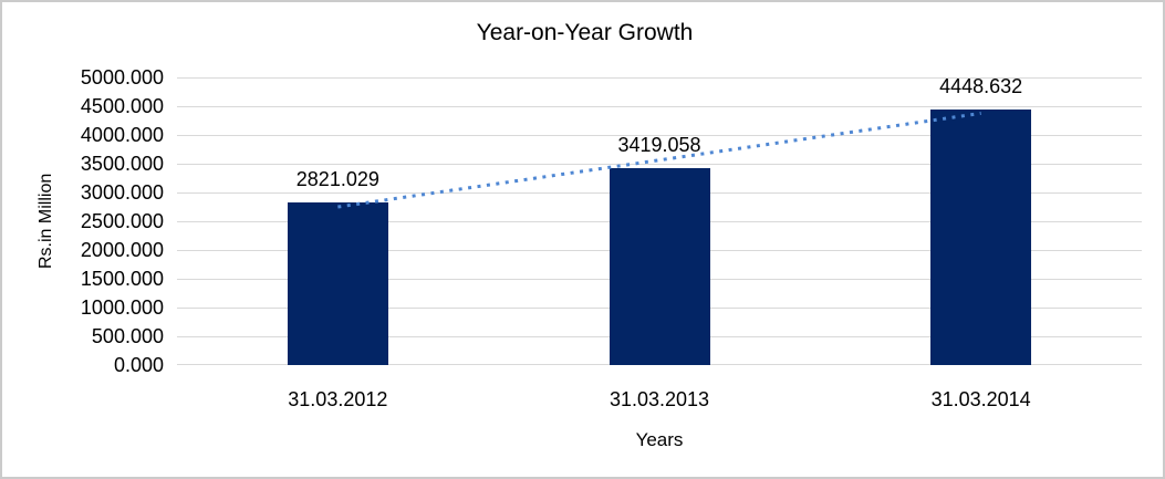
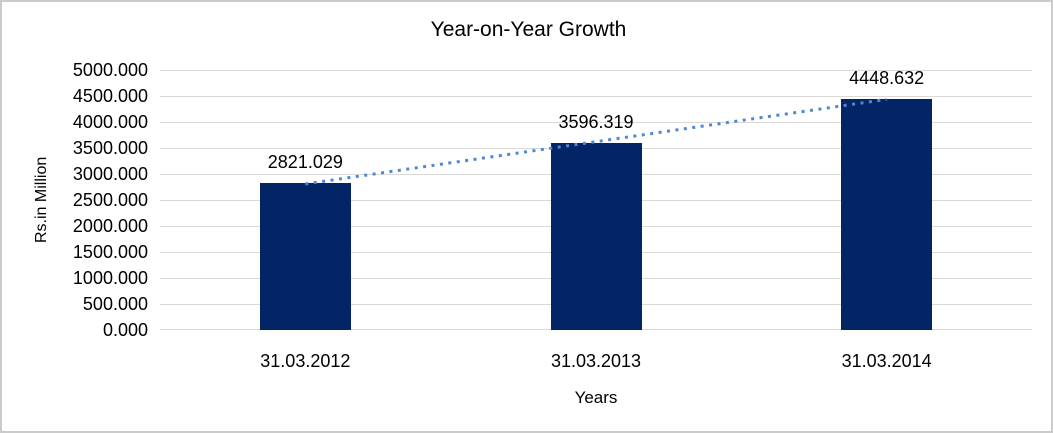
31.03.2013: 3419.058 -> 3596.319
